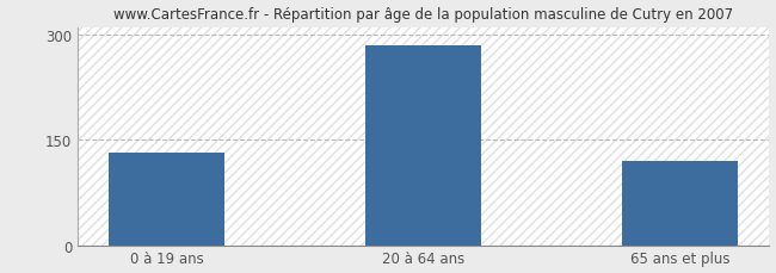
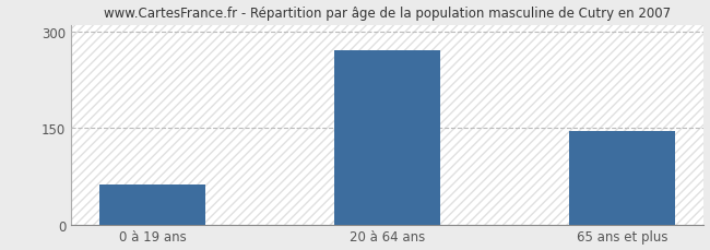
0 à 19 ans: 131 -> 62
20 à 64 ans: 285 -> 270
65 ans et plus: 120 -> 146
